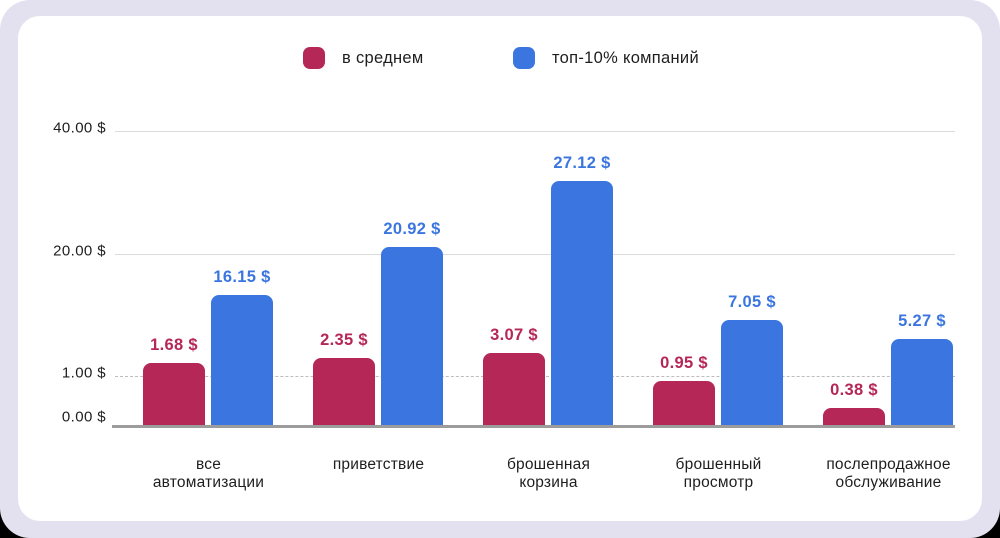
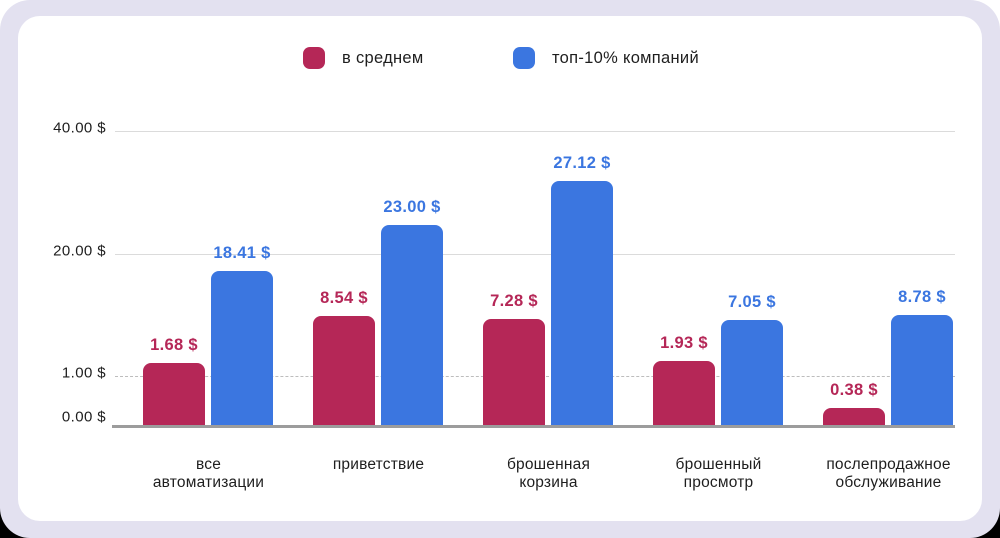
топ-10% компаний/все автоматизации: 16.15 -> 18.41
в среднем/приветствие: 2.35 -> 8.54
топ-10% компаний/приветствие: 20.92 -> 23.00
в среднем/брошенная корзина: 3.07 -> 7.28
в среднем/брошенный просмотр: 0.95 -> 1.93
топ-10% компаний/послепродажное обслуживание: 5.27 -> 8.78
